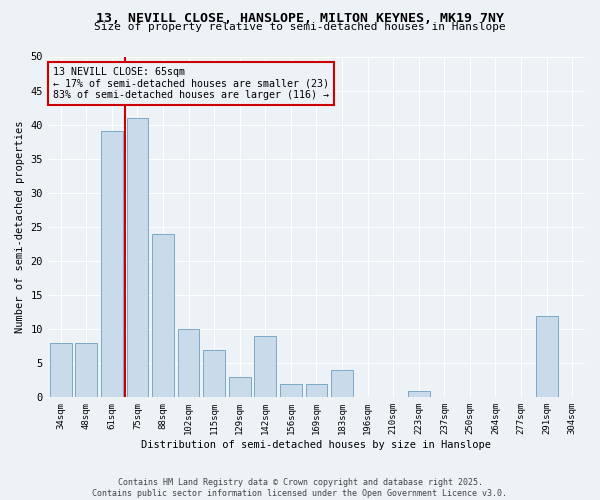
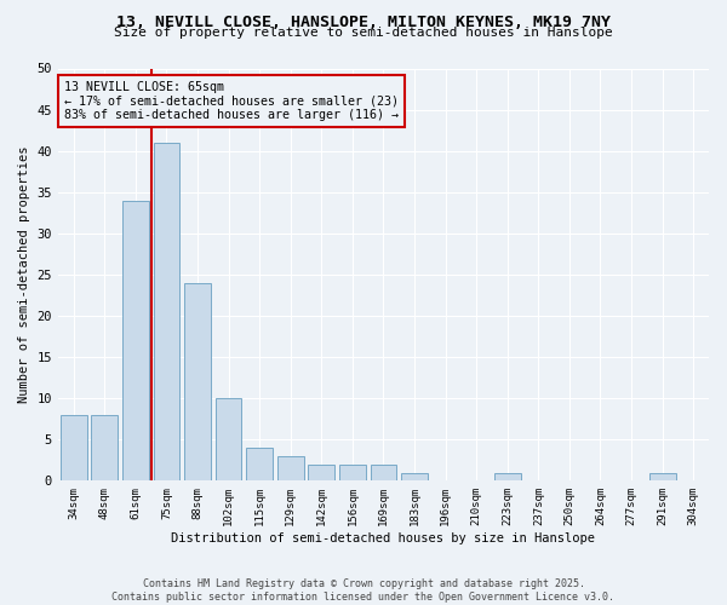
61sqm: 39 -> 34
115sqm: 7 -> 4
142sqm: 9 -> 2
183sqm: 4 -> 1
291sqm: 12 -> 1
